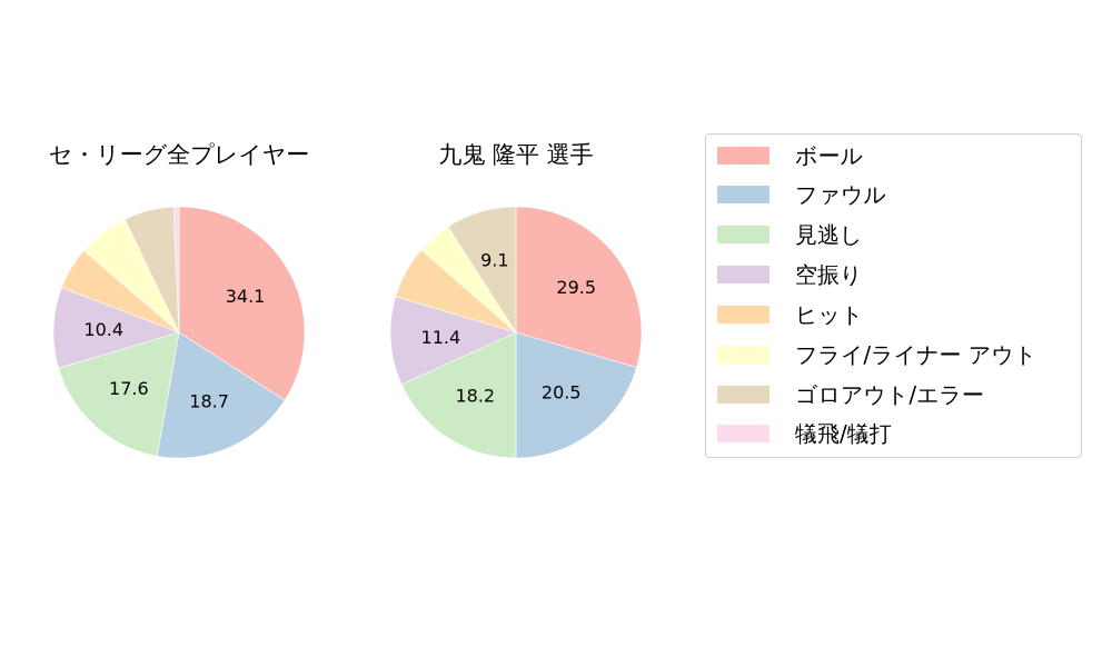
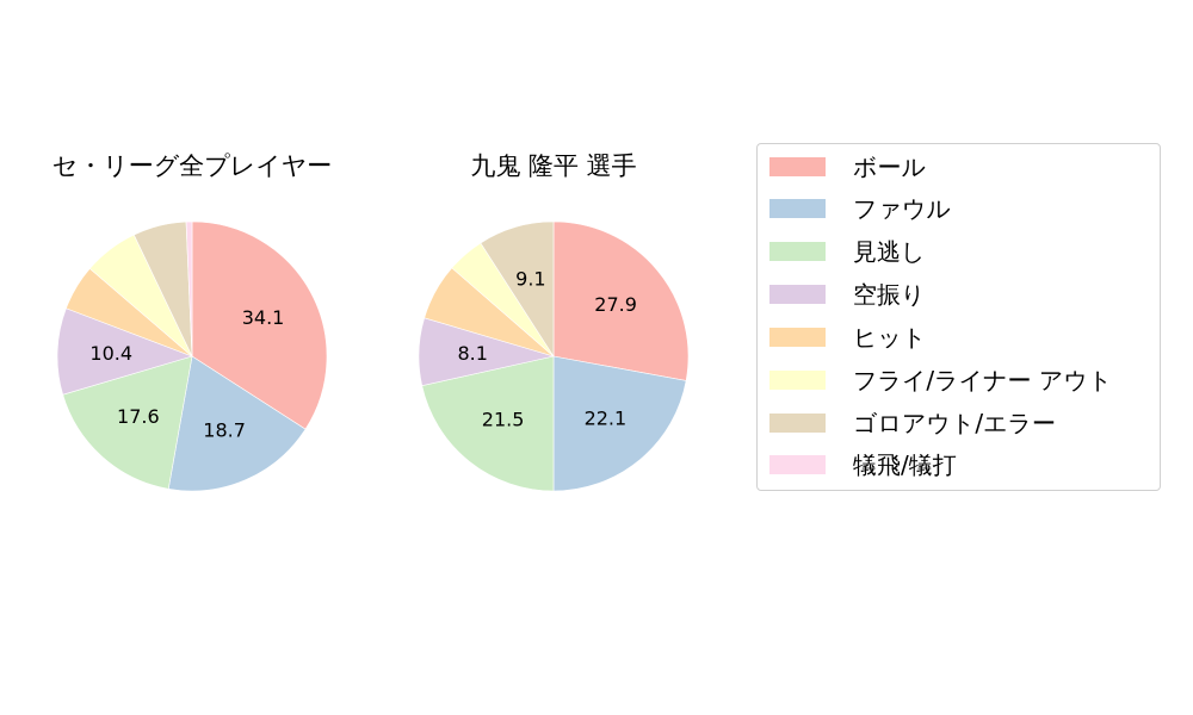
九鬼 隆平 選手/ボール: 29.5 -> 27.9
九鬼 隆平 選手/ファウル: 20.5 -> 22.1
九鬼 隆平 選手/見逃し: 18.2 -> 21.5
九鬼 隆平 選手/空振り: 11.4 -> 8.1
